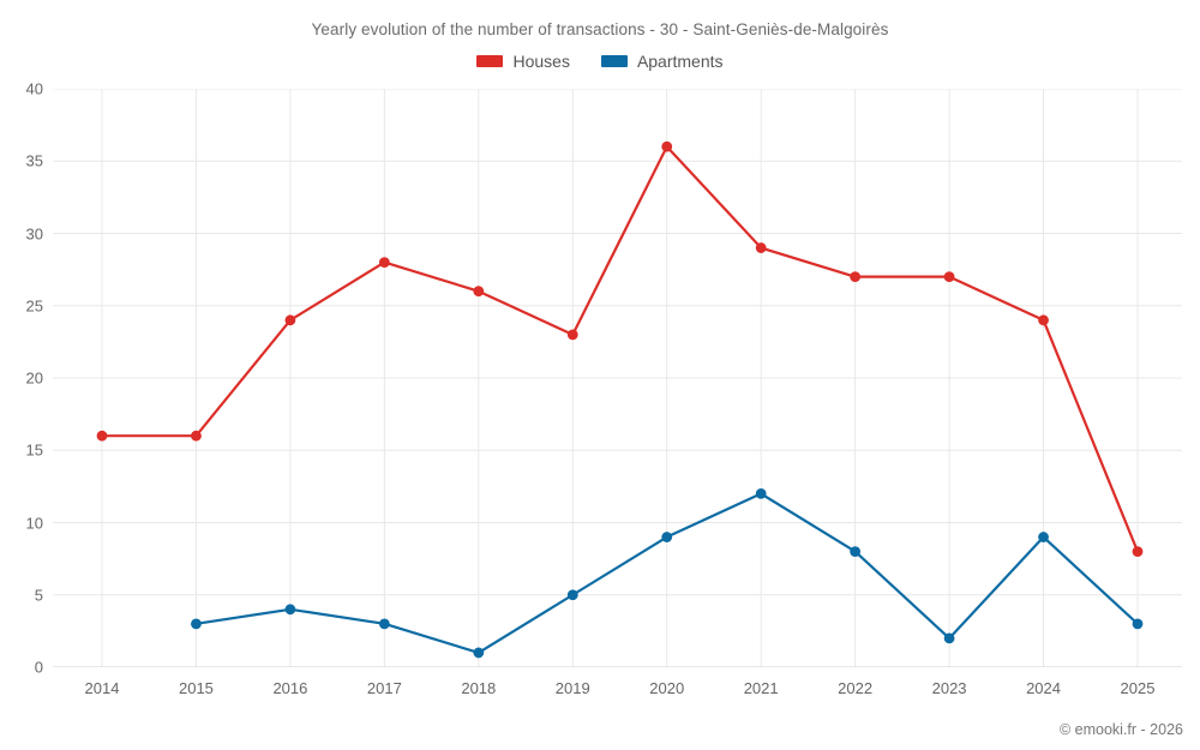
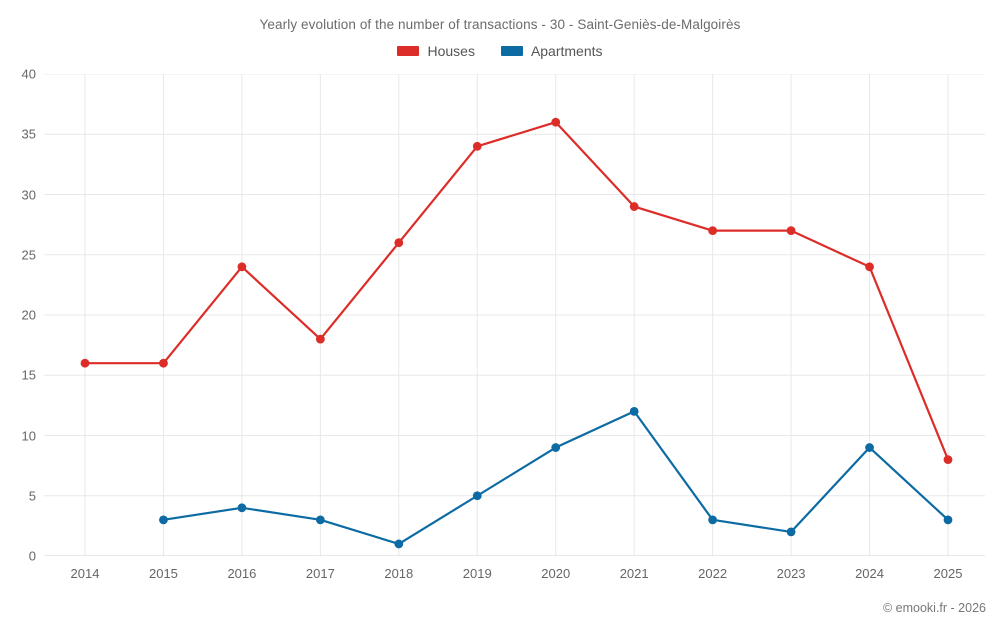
Houses/2017: 28 -> 18
Houses/2019: 23 -> 34
Apartments/2022: 8 -> 3
